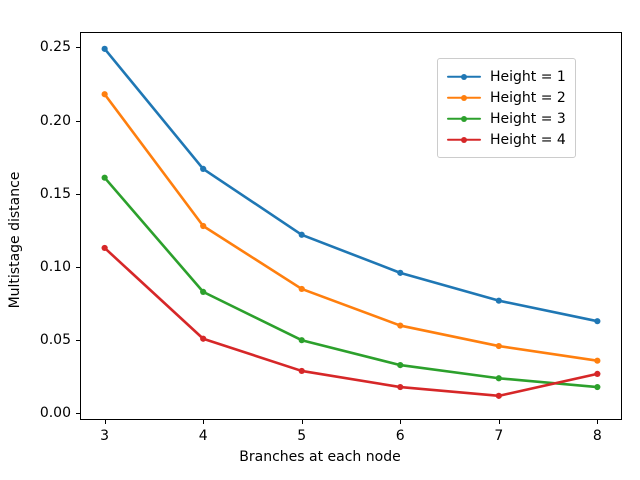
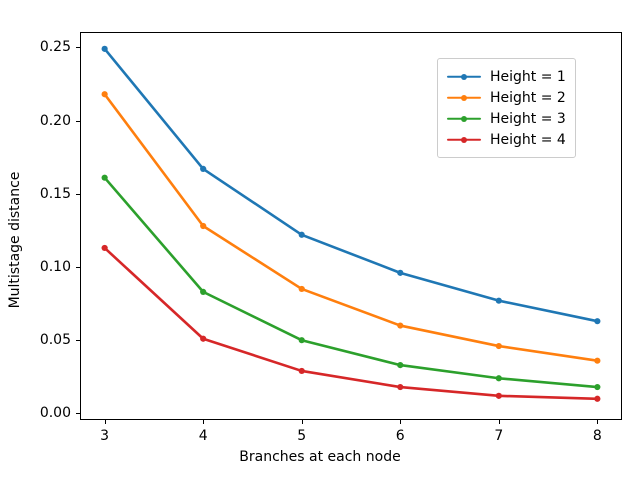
Height = 4/8: 0.027 -> 0.010
